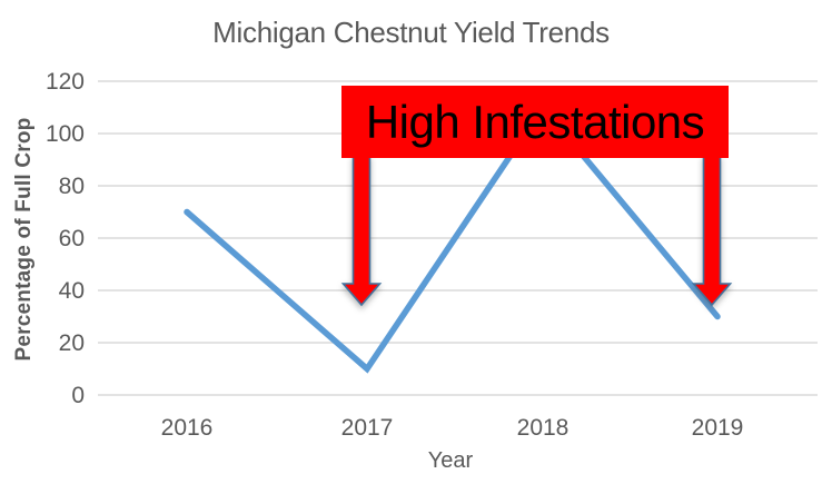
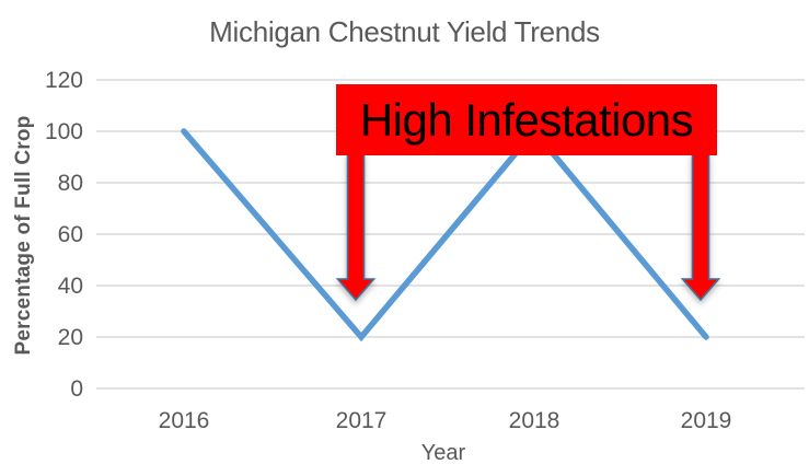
2016: 70 -> 100
2017: 10 -> 20
2018: 110 -> 100
2019: 30 -> 20
